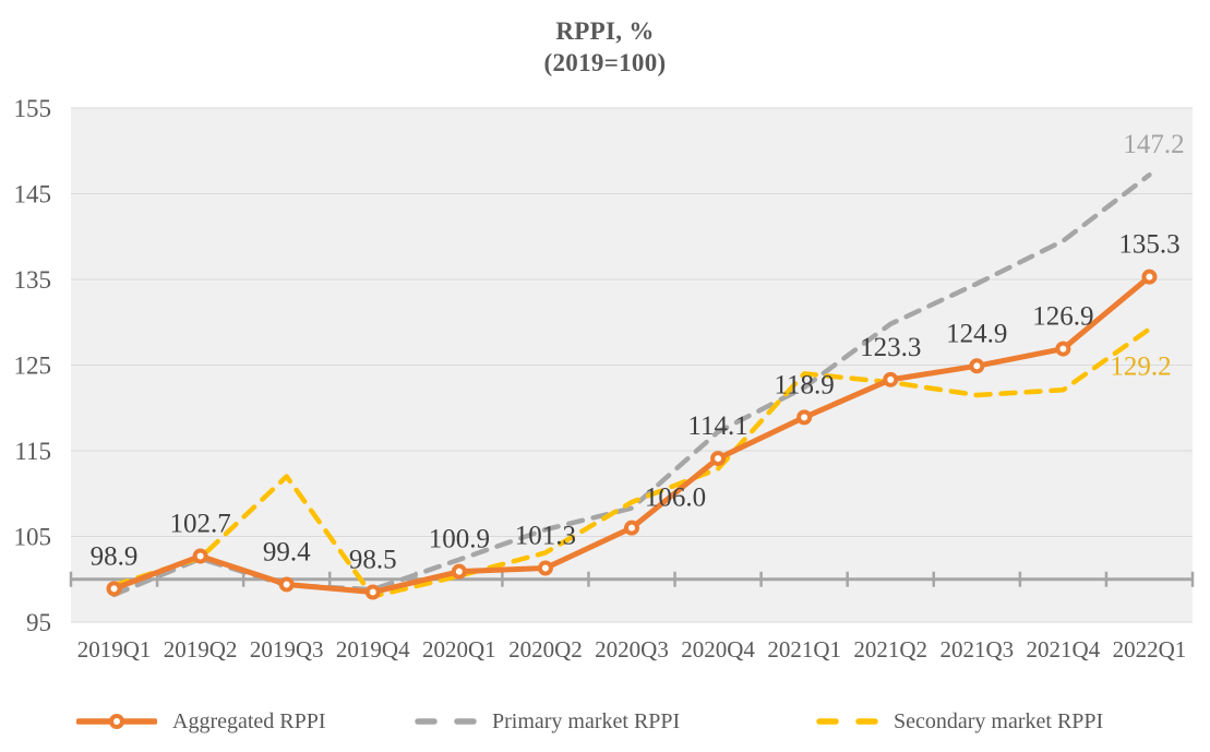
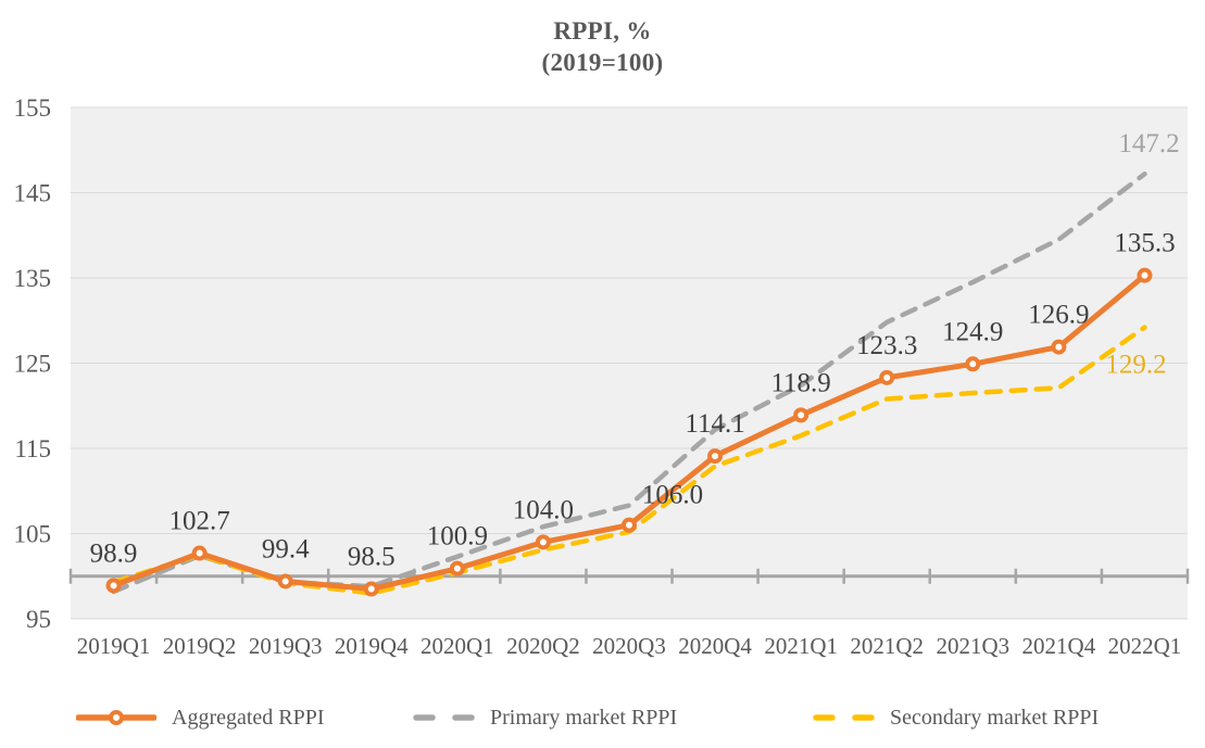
Secondary market RPPI/2019Q3: 112 -> 99
Aggregated RPPI/2020Q2: 101.3 -> 104.0
Secondary market RPPI/2020Q3: 109 -> 105
Secondary market RPPI/2021Q1: 124 -> 116
Secondary market RPPI/2021Q2: 123 -> 121
